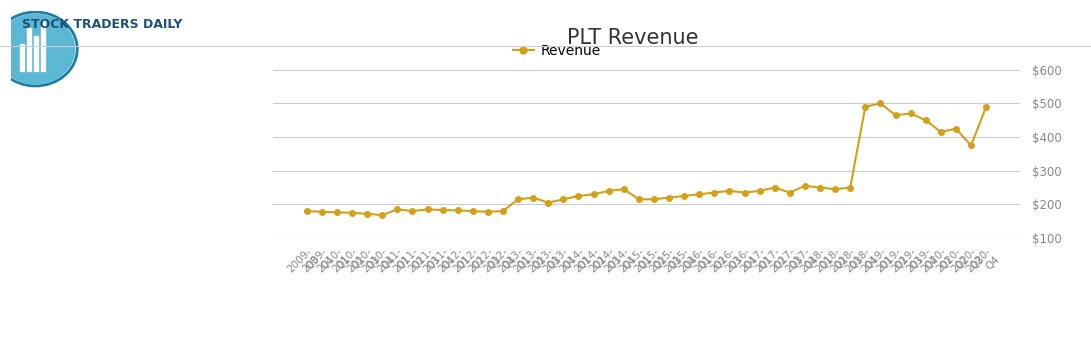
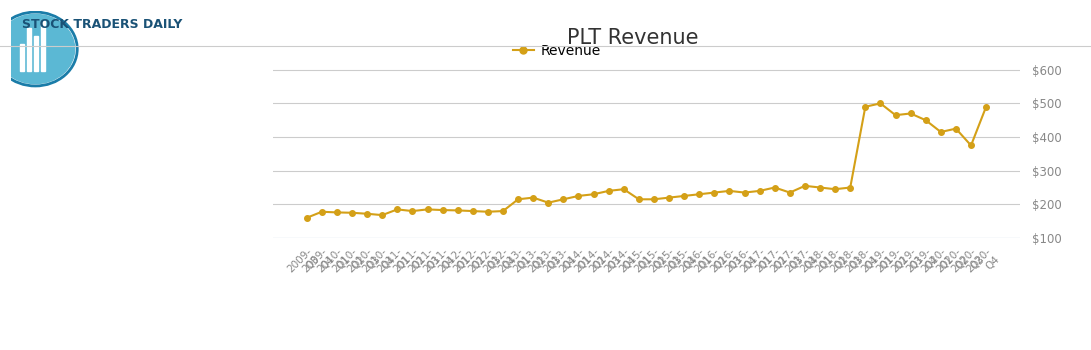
2009- Q3: $180 -> $160
